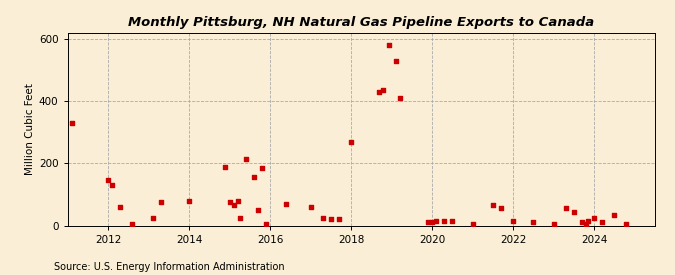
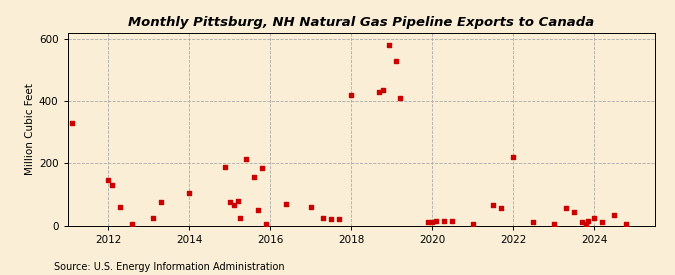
2014: 80 -> 105
2018: 270 -> 420
2022: 15 -> 220
